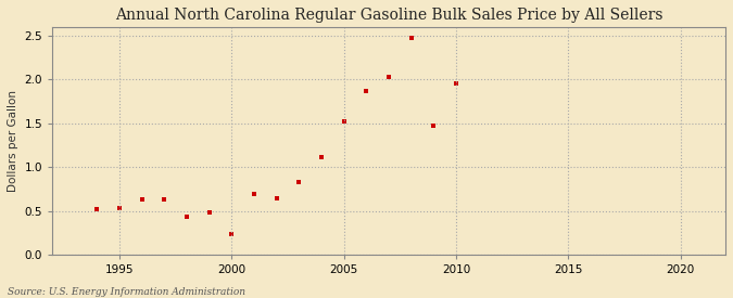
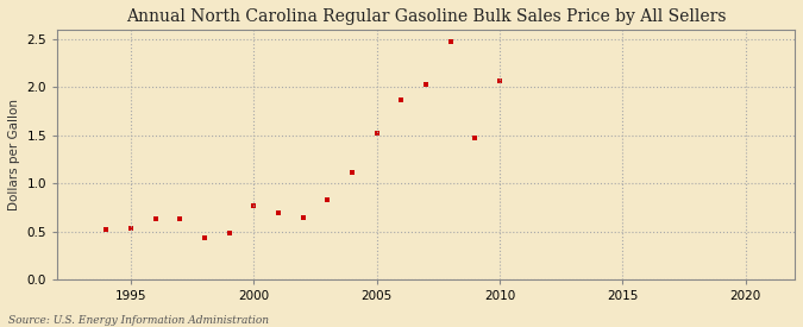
2000: 0.24 -> 0.77
2010: 1.96 -> 2.07
